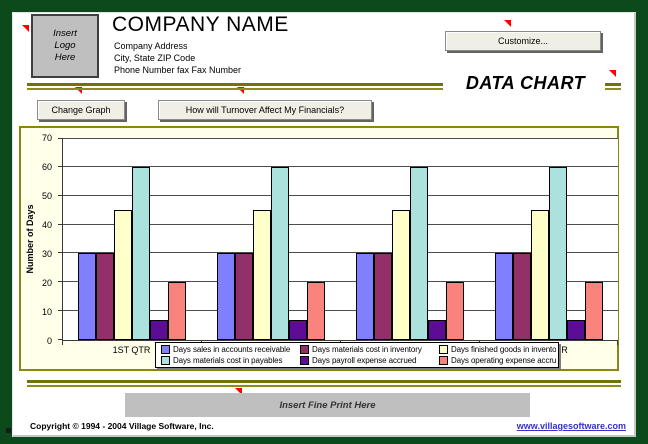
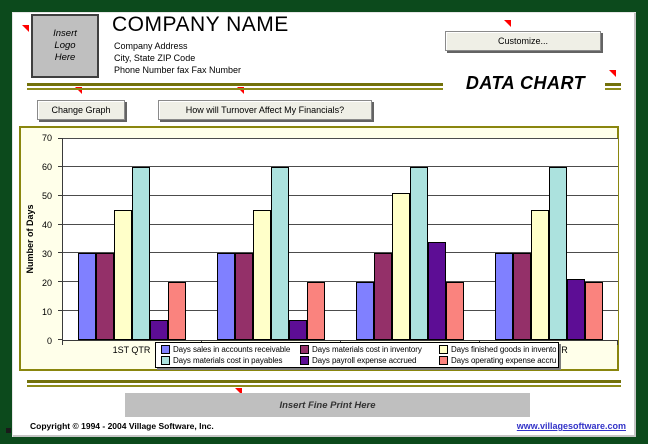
Days sales in accounts receivable/3RD QTR: 30 -> 20
Days finished goods in inventory/3RD QTR: 45 -> 51
Days payroll expense accrued/3RD QTR: 7 -> 34
Days payroll expense accrued/4TH QTR: 7 -> 21
